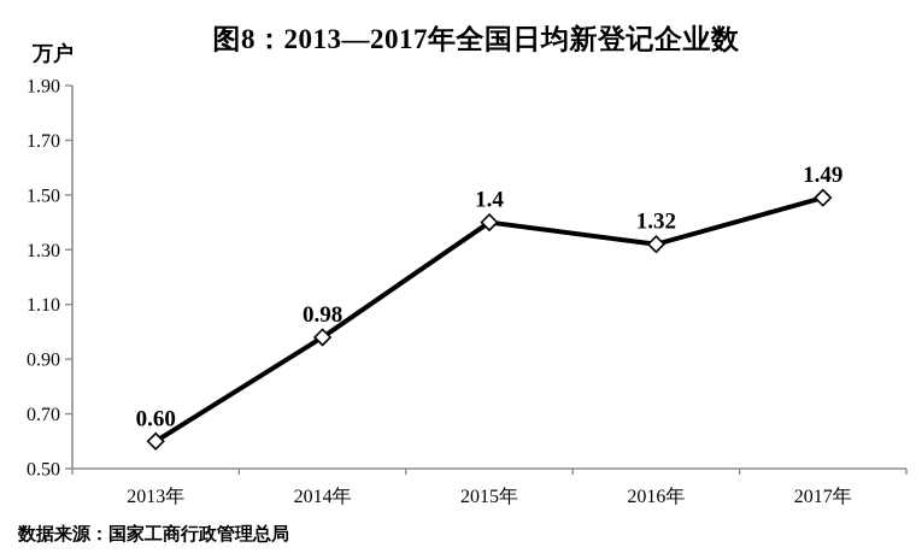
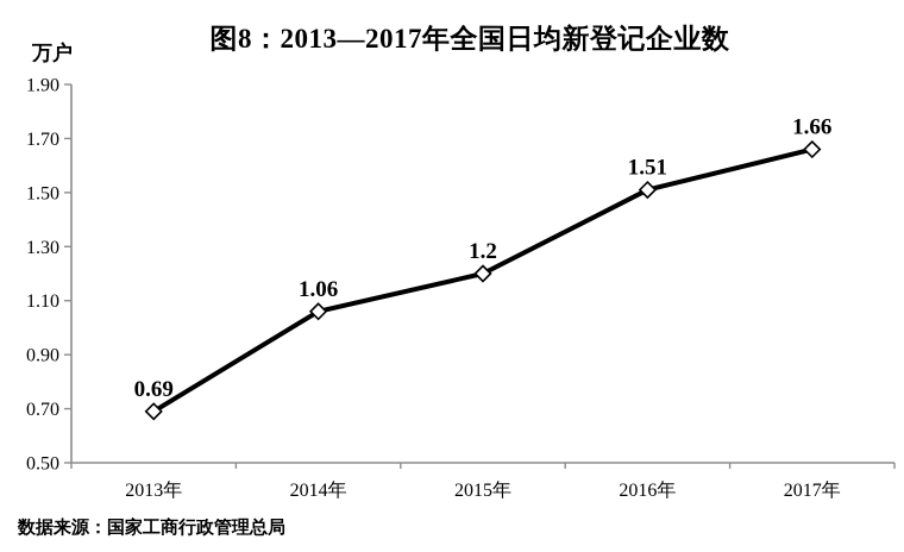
2013年: 0.60 -> 0.69
2014年: 0.98 -> 1.06
2015年: 1.4 -> 1.2
2016年: 1.32 -> 1.51
2017年: 1.49 -> 1.66
